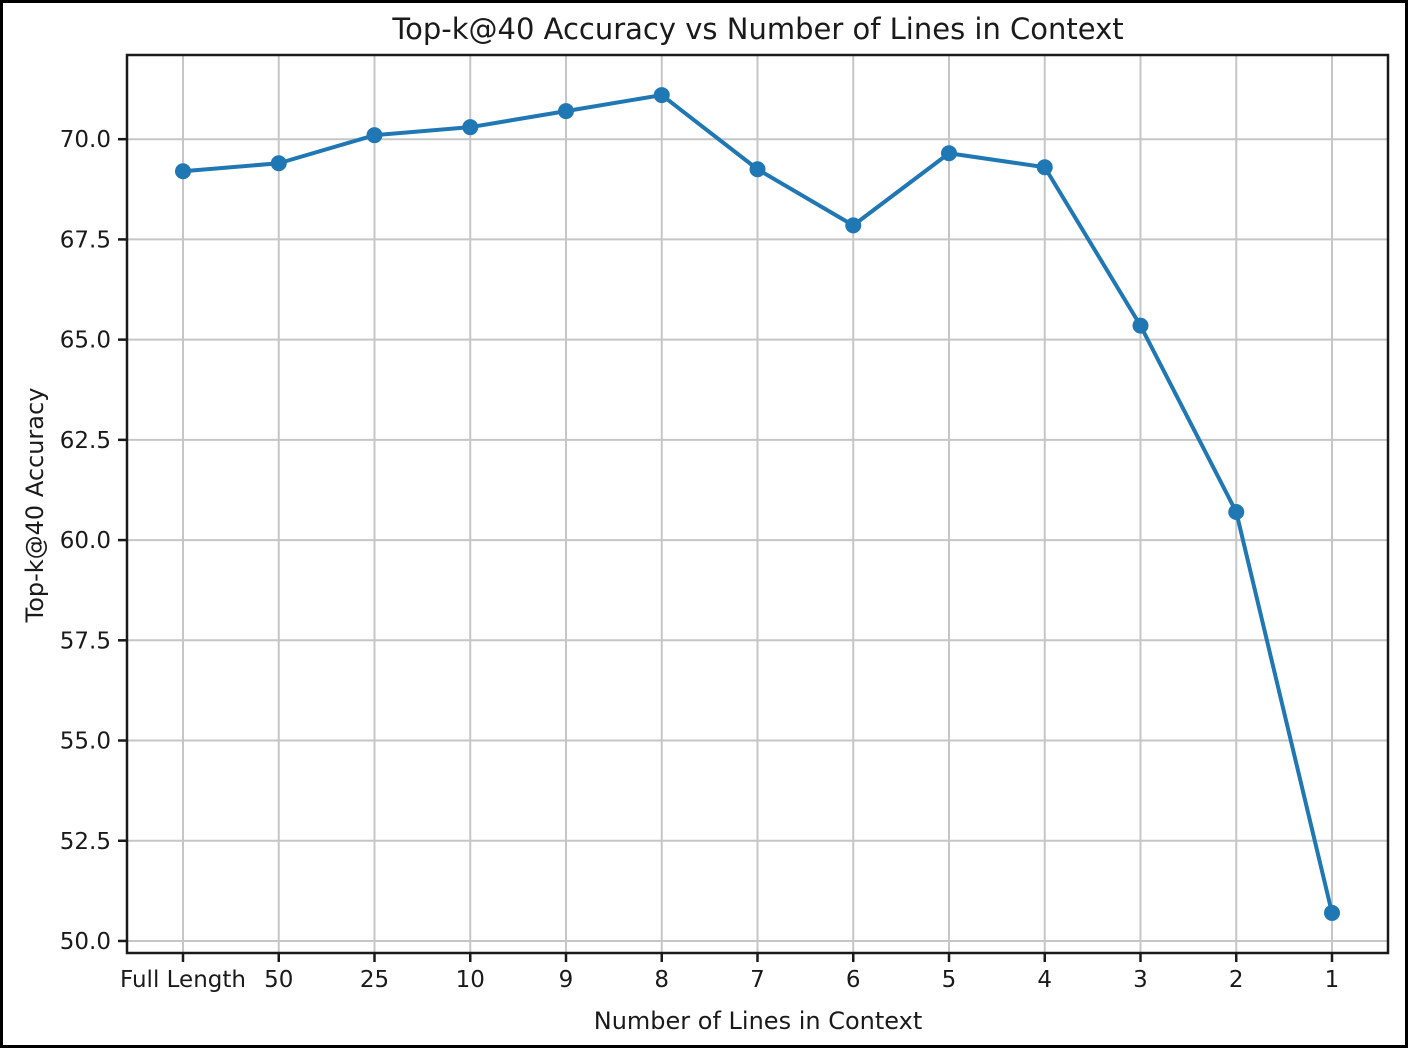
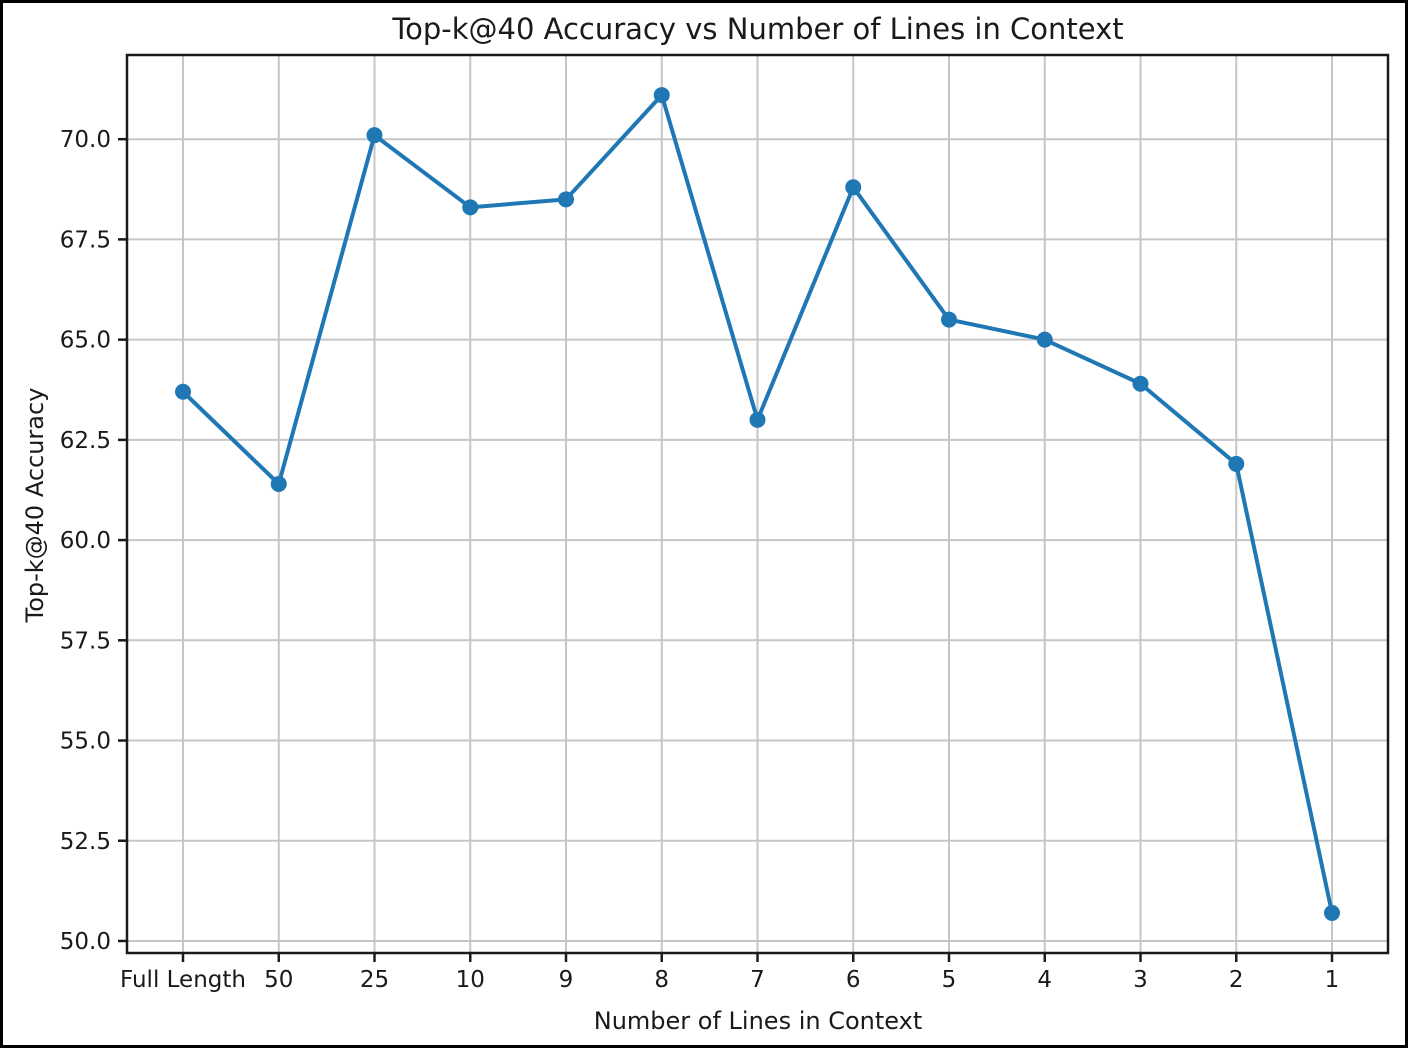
Full Length: 69.2 -> 63.7
50: 69.4 -> 61.4
10: 70.3 -> 68.3
9: 70.7 -> 68.5
7: 69.2 -> 63.0
6: 67.8 -> 68.8
5: 69.7 -> 65.5
4: 69.3 -> 65.0
3: 65.3 -> 63.9
2: 60.7 -> 61.9
